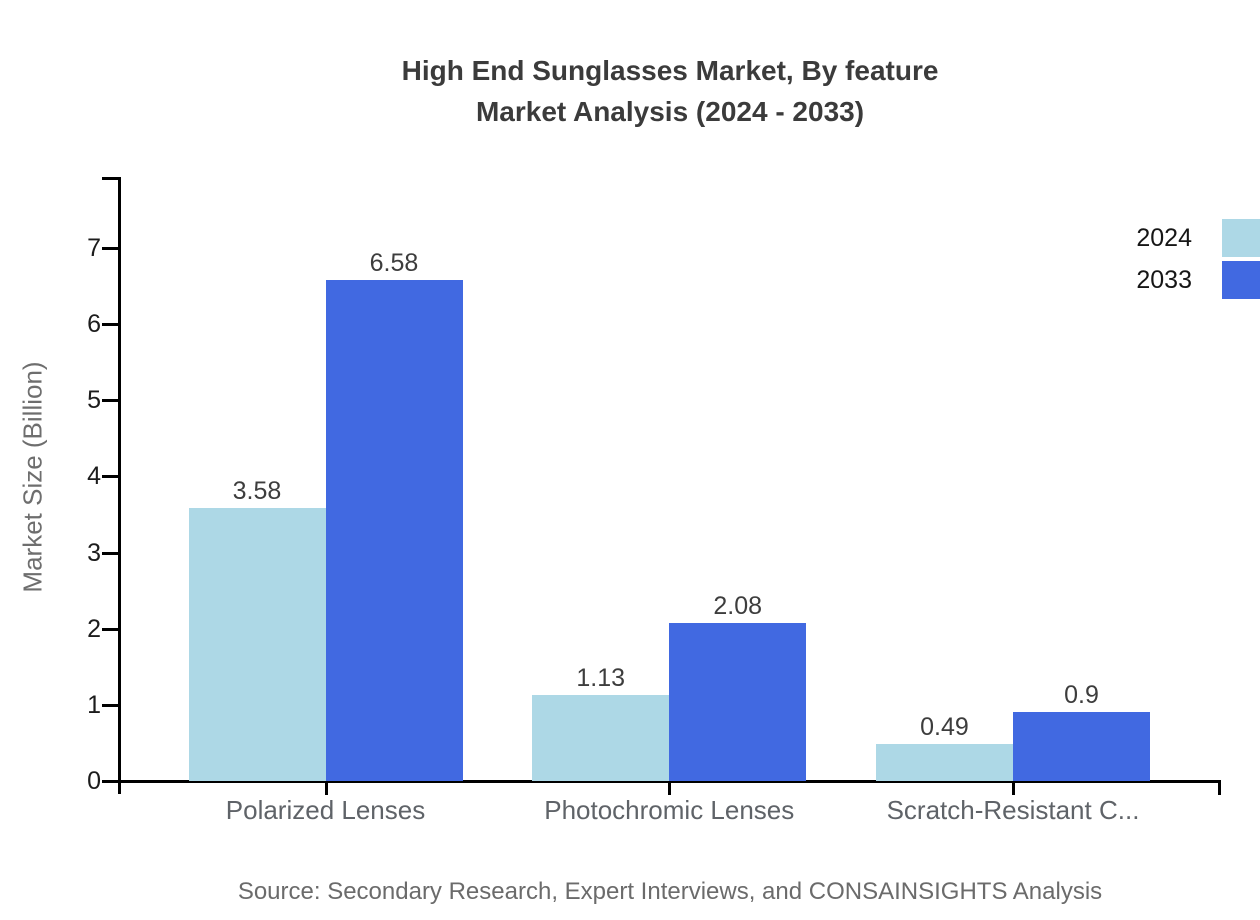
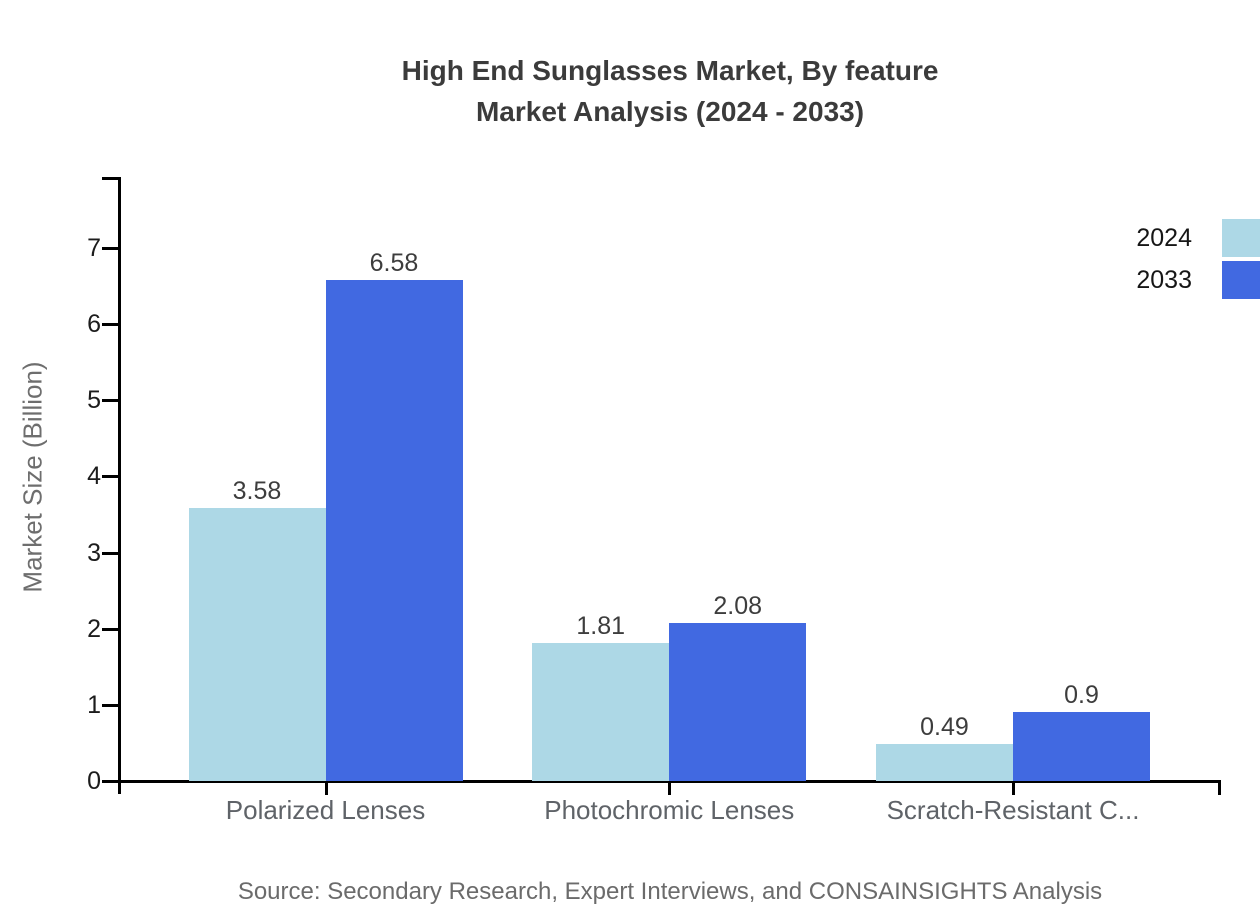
2024/Photochromic Lenses: 1.13 -> 1.81
